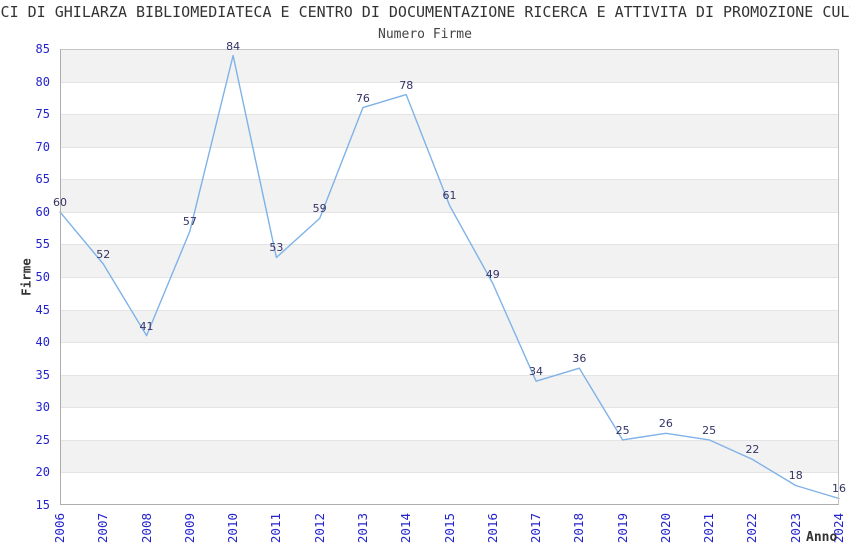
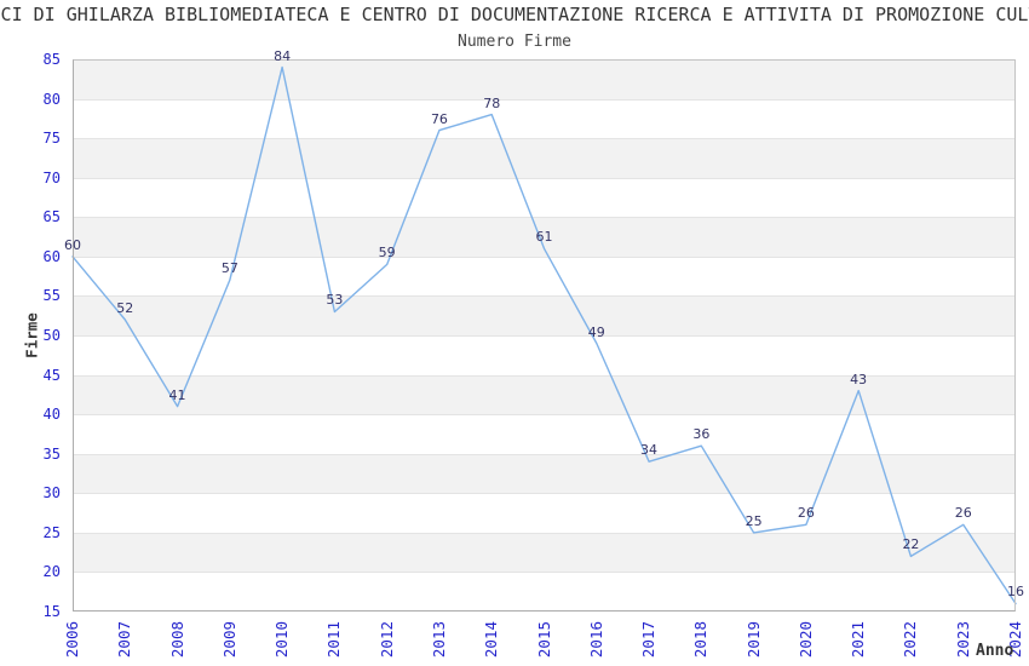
2021: 25 -> 43
2023: 18 -> 26
